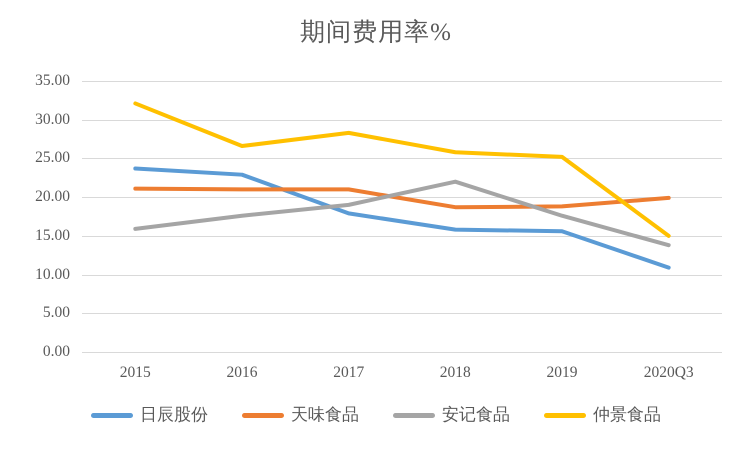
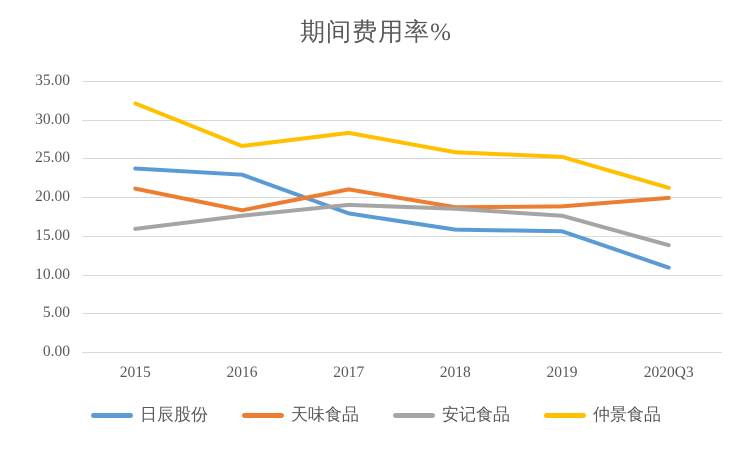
天味食品/2016: 21 -> 18
安记食品/2018: 22 -> 18
仲景食品/2020Q3: 15 -> 21
